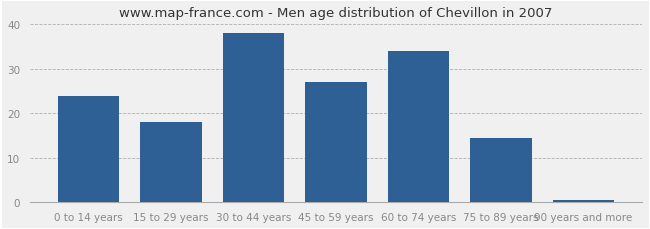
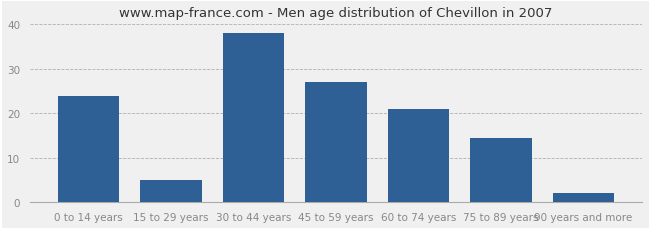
15 to 29 years: 18.0 -> 5.0
60 to 74 years: 34.0 -> 21.0
90 years and more: 0.5 -> 2.0
